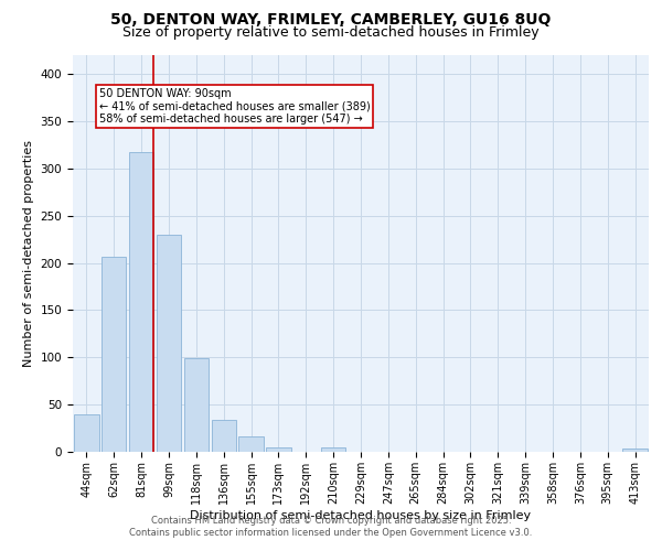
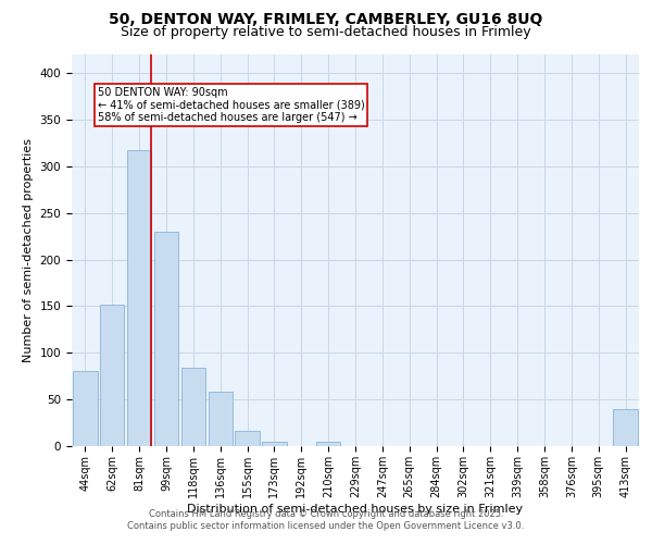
44sqm: 40 -> 80
62sqm: 207 -> 152
118sqm: 99 -> 84
136sqm: 34 -> 58
413sqm: 3 -> 40
